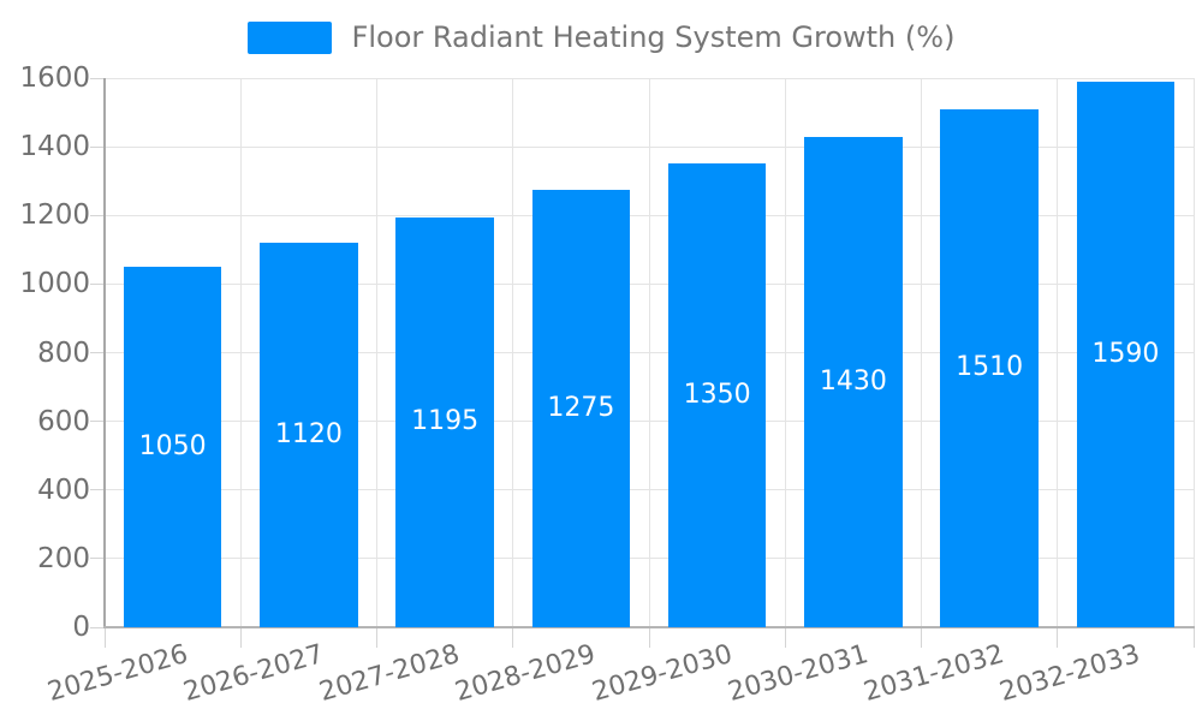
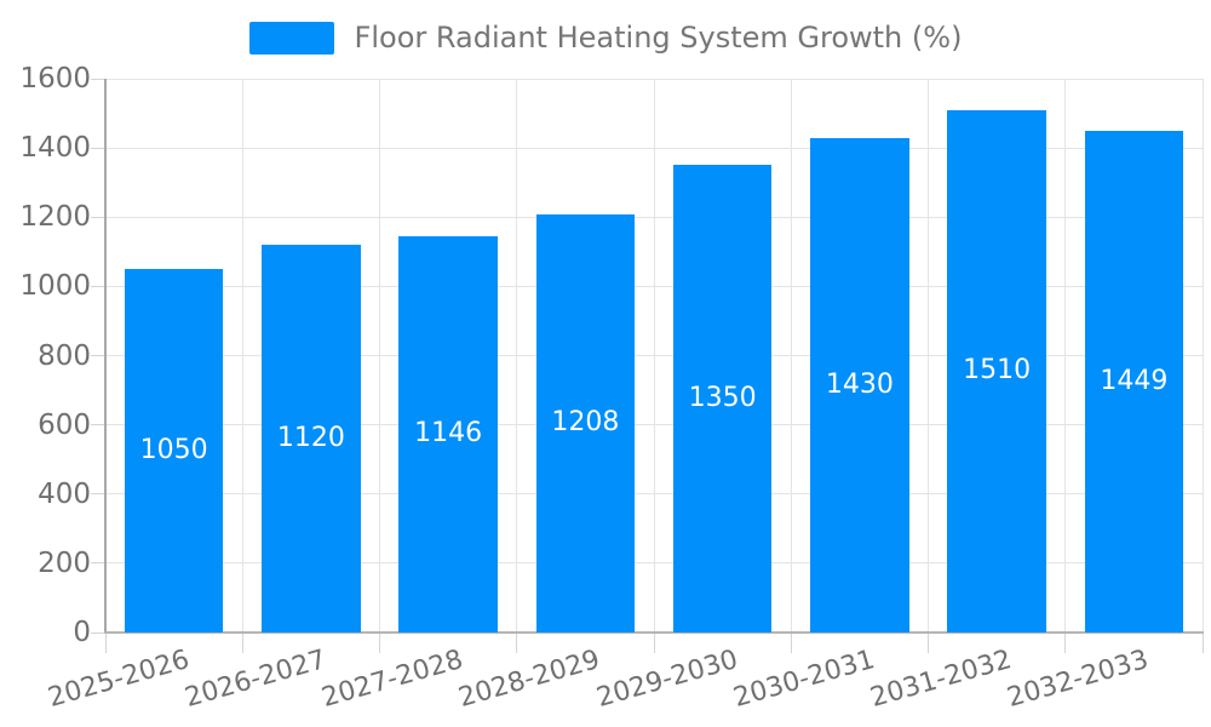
2027-2028: 1195 -> 1146
2028-2029: 1275 -> 1208
2032-2033: 1590 -> 1449
